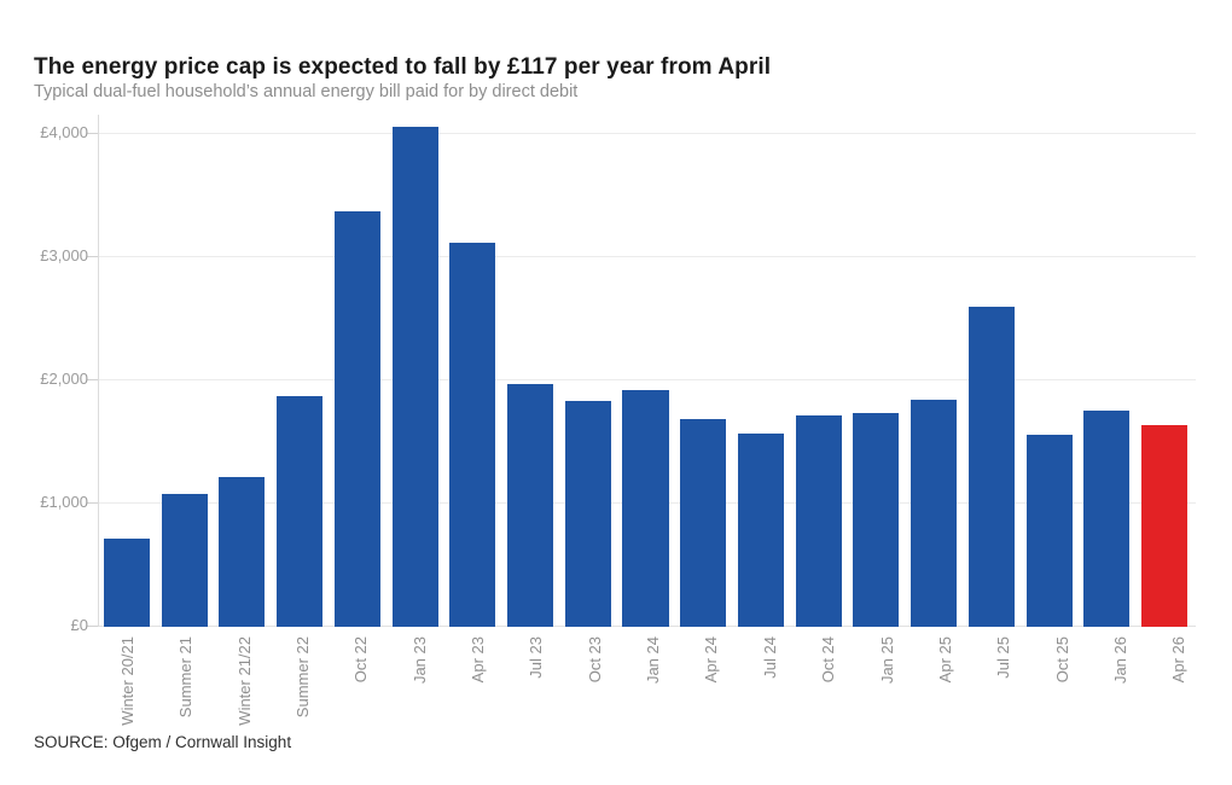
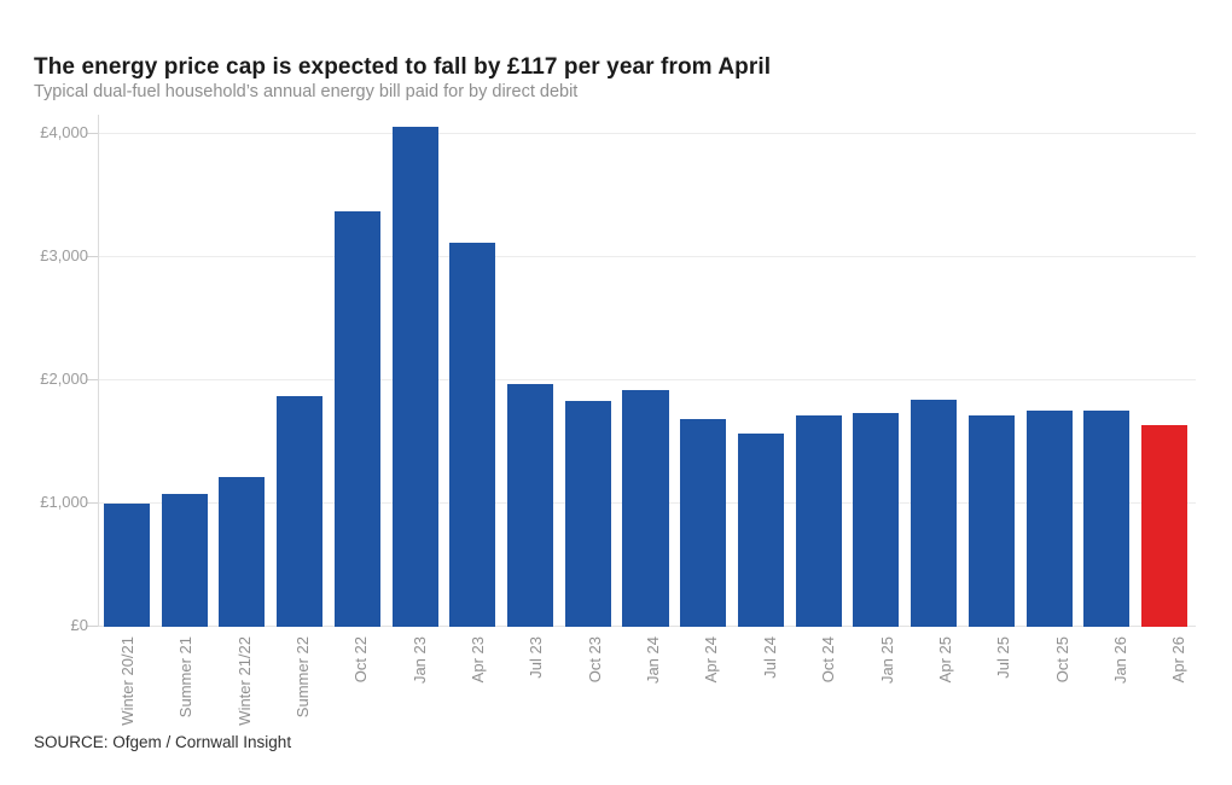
Winter 20/21: £720 -> £1000
Jul 25: £2600 -> £1720
Oct 25: £1560 -> £1760
